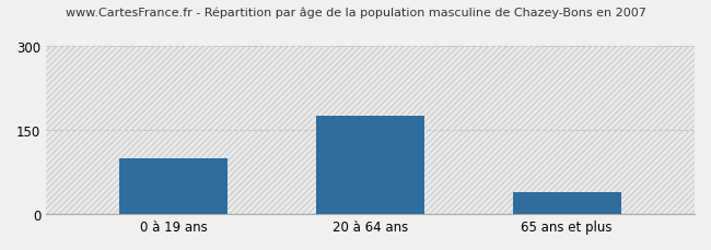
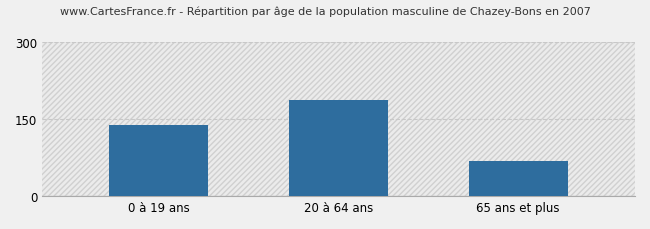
0 à 19 ans: 100 -> 138
20 à 64 ans: 175 -> 188
65 ans et plus: 40 -> 68
